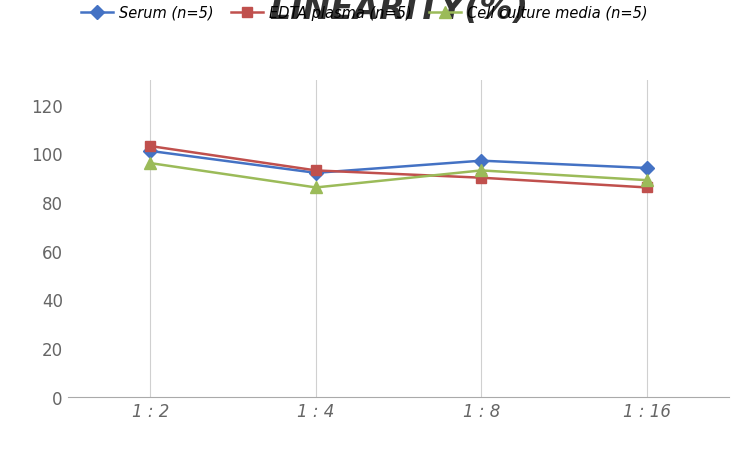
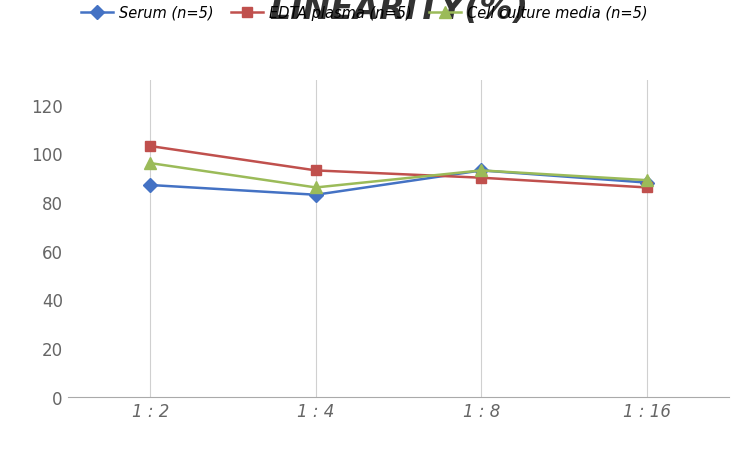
Serum (n=5)/1 : 2: 101 -> 87
Serum (n=5)/1 : 4: 92 -> 83
Serum (n=5)/1 : 8: 97 -> 93
Serum (n=5)/1 : 16: 94 -> 88
